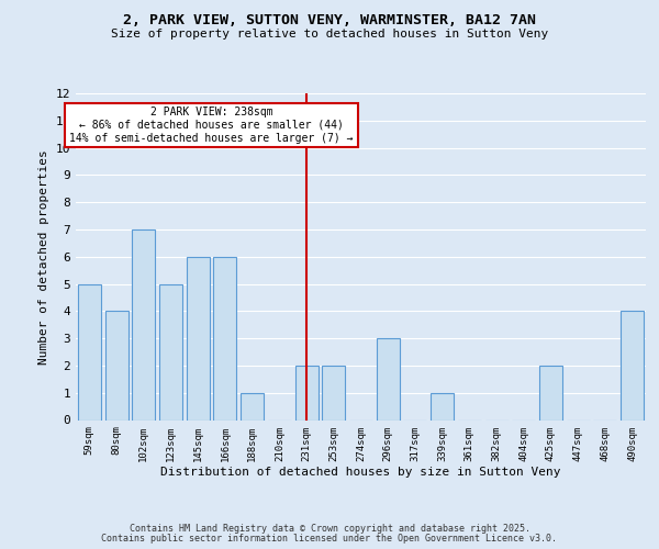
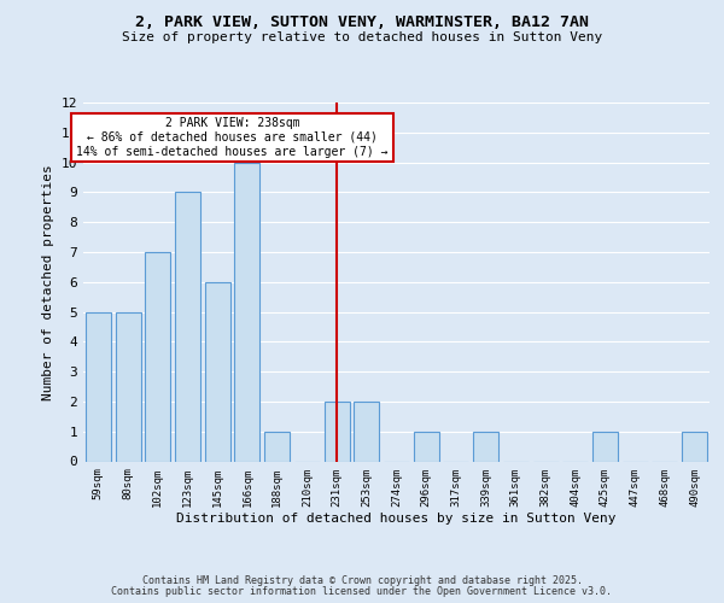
80sqm: 4 -> 5
123sqm: 5 -> 9
166sqm: 6 -> 10
296sqm: 3 -> 1
425sqm: 2 -> 1
490sqm: 4 -> 1
